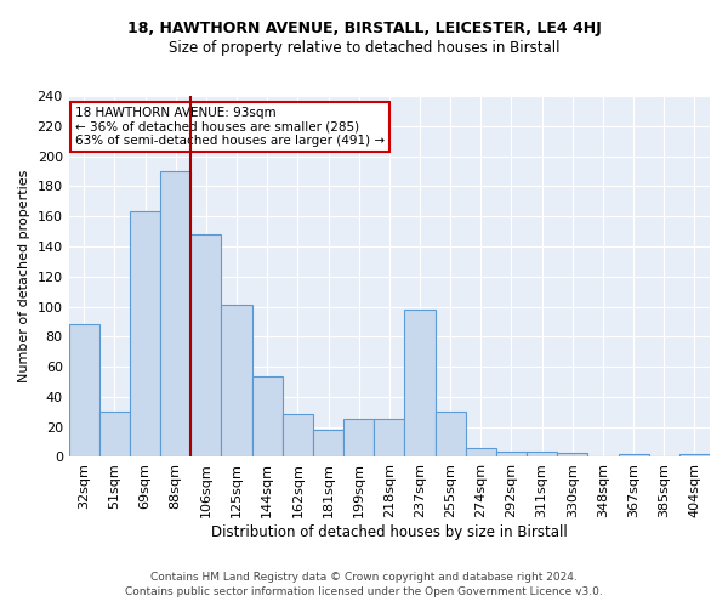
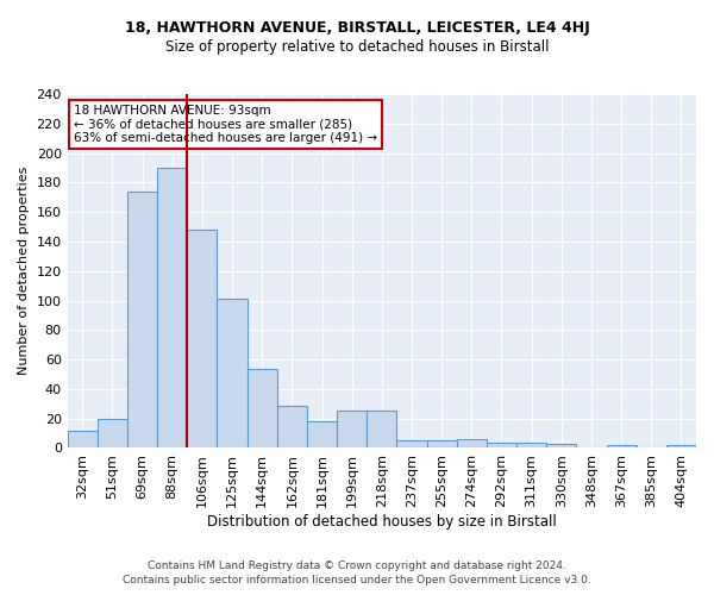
32sqm: 88 -> 12
51sqm: 30 -> 20
69sqm: 163 -> 174
237sqm: 98 -> 5
255sqm: 30 -> 5
